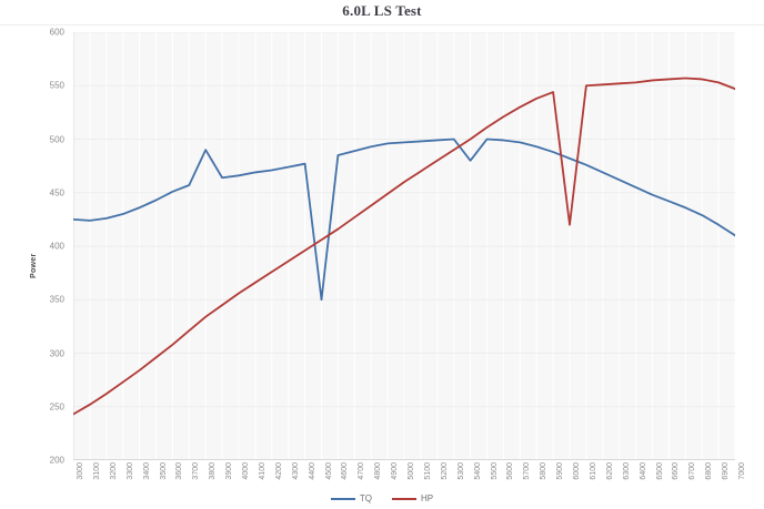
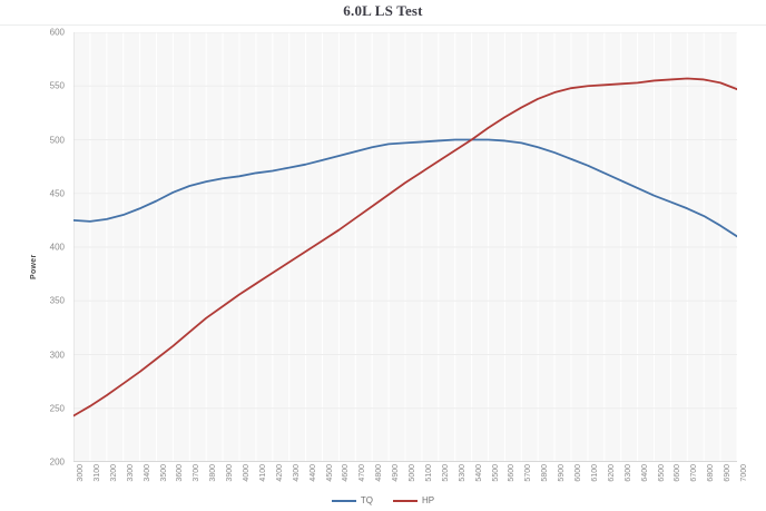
TQ/3800: 490 -> 460
TQ/4500: 350 -> 480
TQ/5400: 480 -> 500
HP/6000: 420 -> 550
